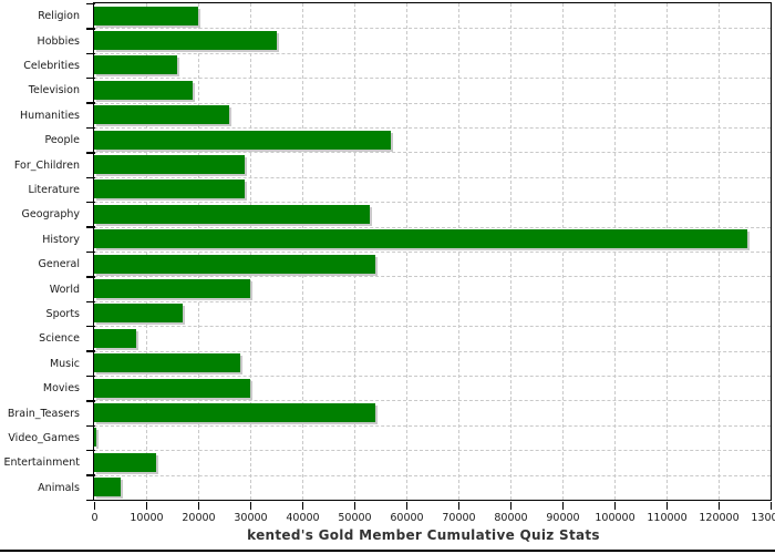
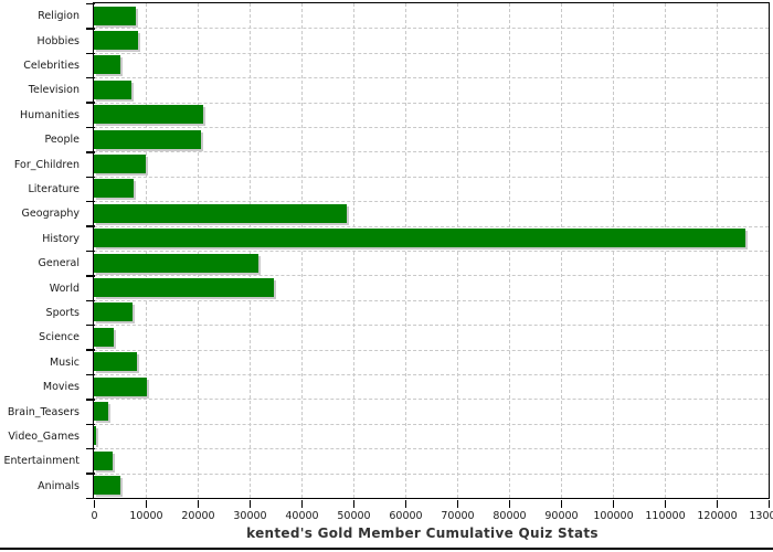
Religion: 20000 -> 8000
Hobbies: 35000 -> 8000
Celebrities: 16000 -> 5000
Television: 19000 -> 7000
Humanities: 26000 -> 21000
People: 57000 -> 21000
For_Children: 29000 -> 10000
Literature: 29000 -> 8000
Geography: 53000 -> 49000
General: 54000 -> 32000
World: 30000 -> 35000
Sports: 17000 -> 8000
Science: 8000 -> 4000
Music: 28000 -> 8000
Movies: 30000 -> 10000
Brain_Teasers: 54000 -> 3000
Entertainment: 12000 -> 4000
